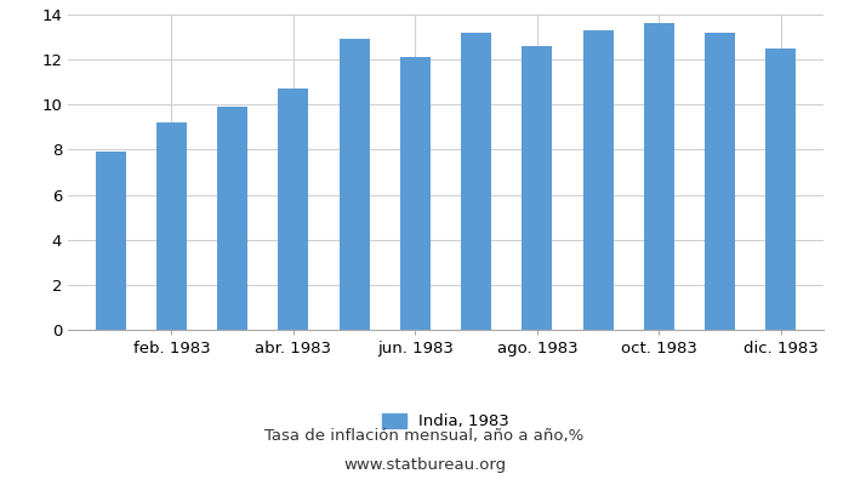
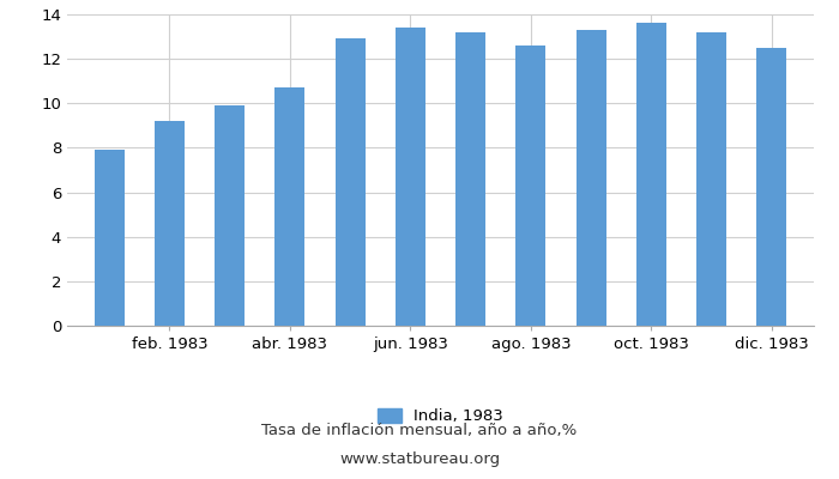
jun. 1983: 12.1 -> 13.4
